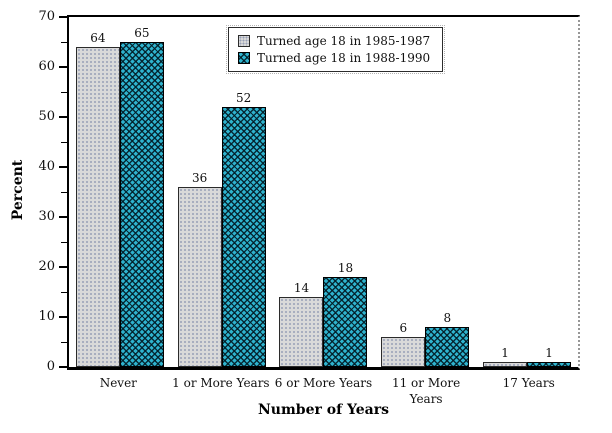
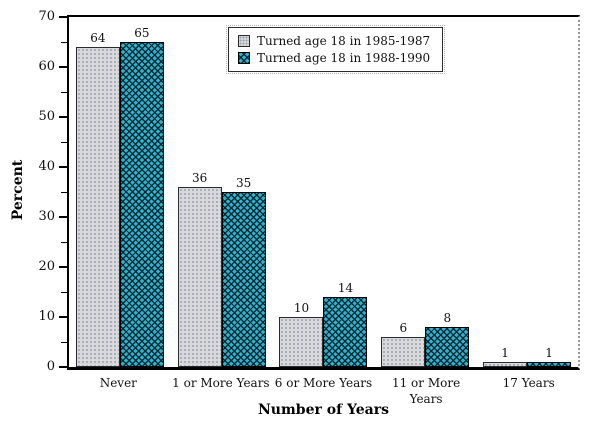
Turned age 18 in 1988-1990/1 or More Years: 52 -> 35
Turned age 18 in 1985-1987/6 or More Years: 14 -> 10
Turned age 18 in 1988-1990/6 or More Years: 18 -> 14
